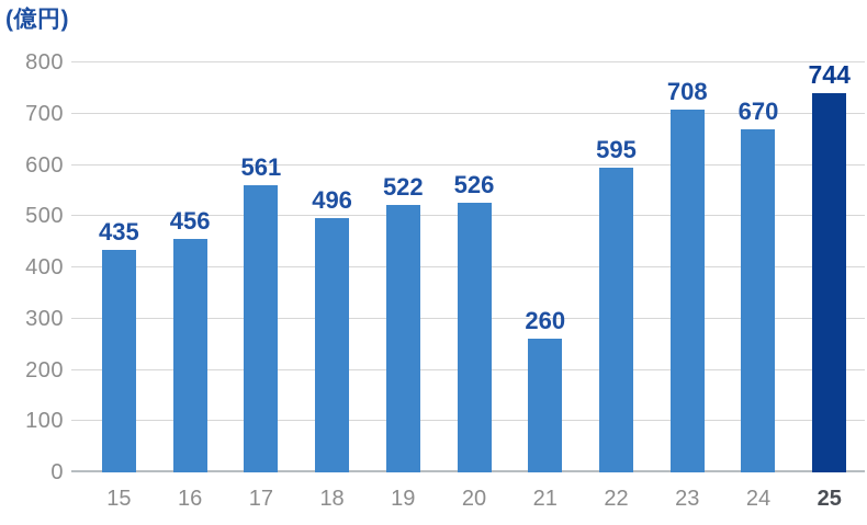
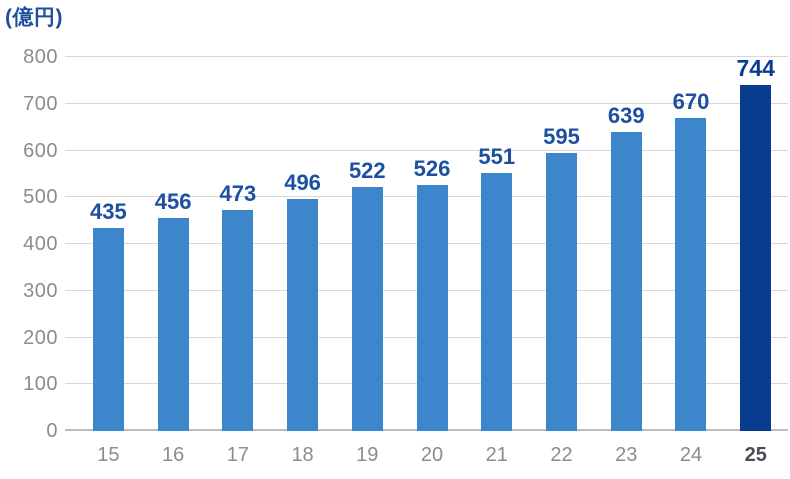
17: 561 -> 473
21: 260 -> 551
23: 708 -> 639
